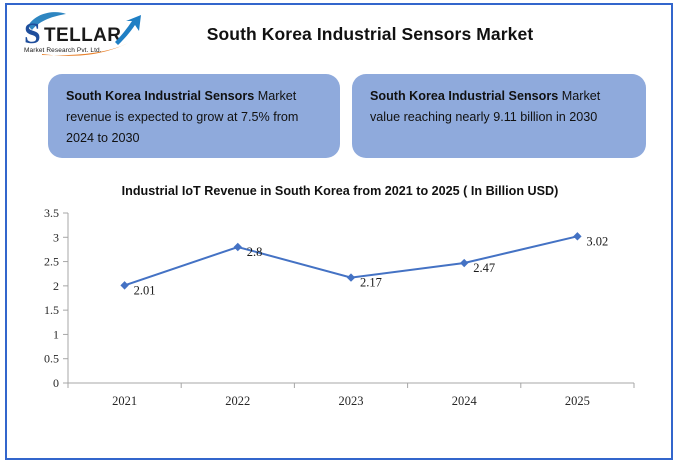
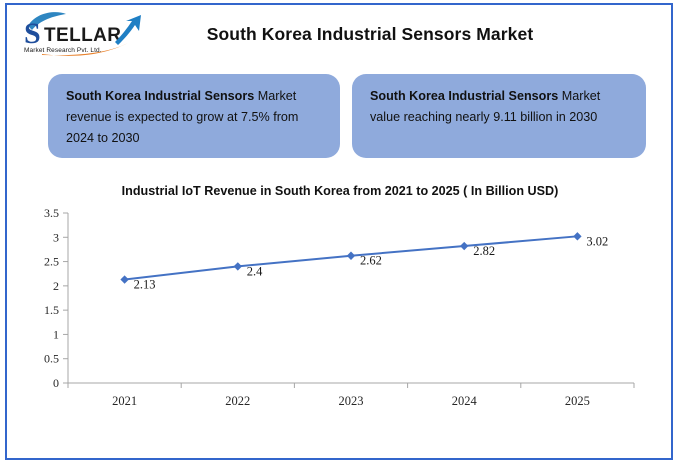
2021: 2.01 -> 2.13
2022: 2.8 -> 2.4
2023: 2.17 -> 2.62
2024: 2.47 -> 2.82
